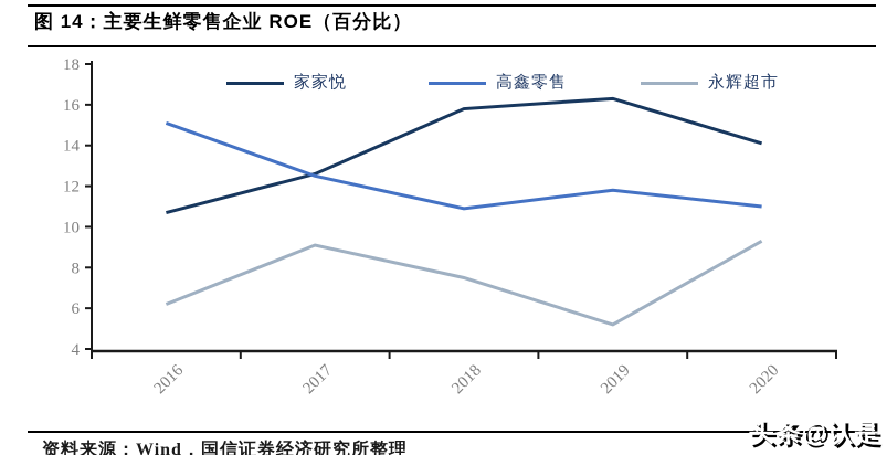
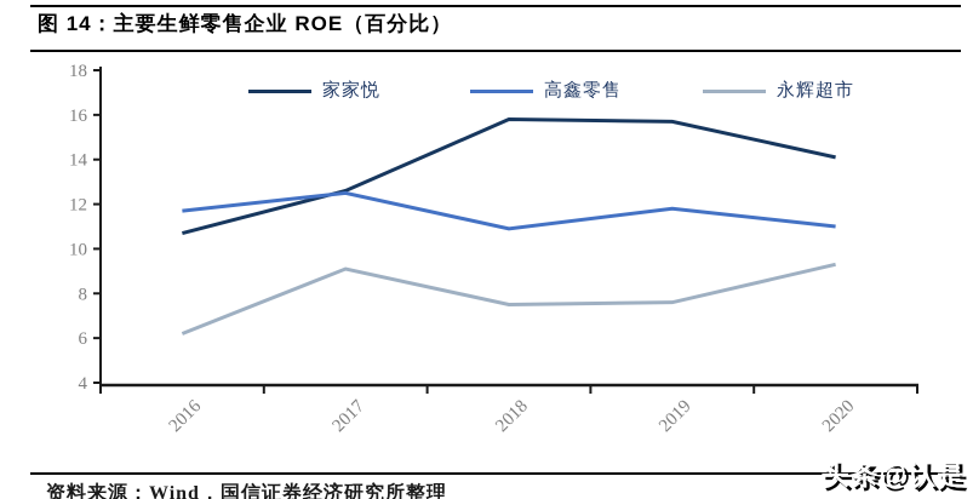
高鑫零售/2016: 15.1 -> 11.7
家家悦/2019: 16.3 -> 15.7
永辉超市/2019: 5.2 -> 7.6
